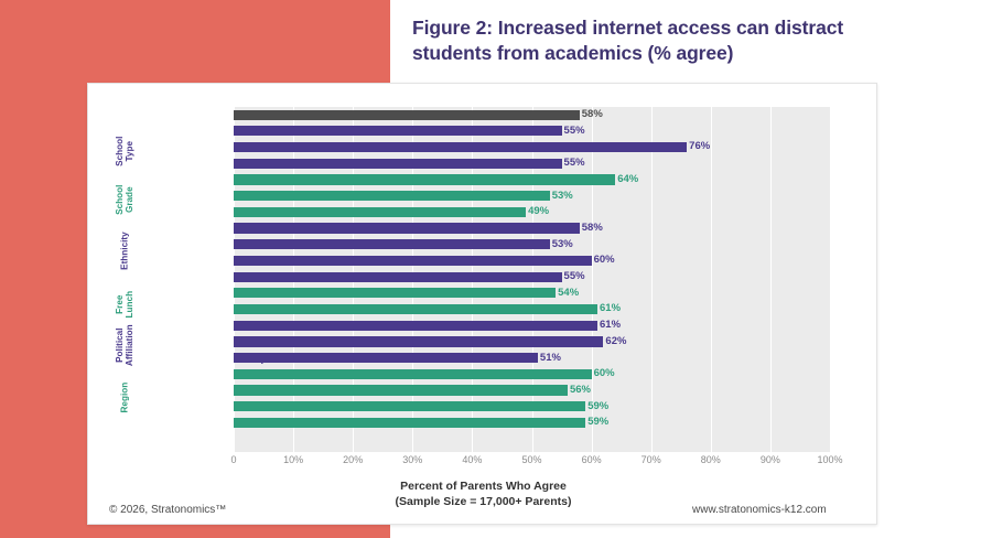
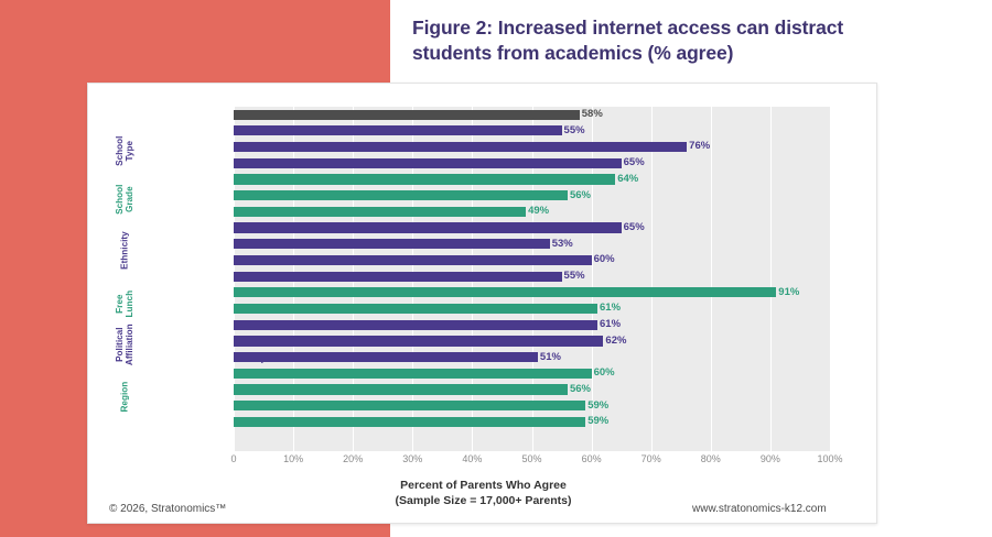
Charter: 55% -> 65%
B: 53% -> 56%
Afr. American: 58% -> 65%
No: 54% -> 91%
